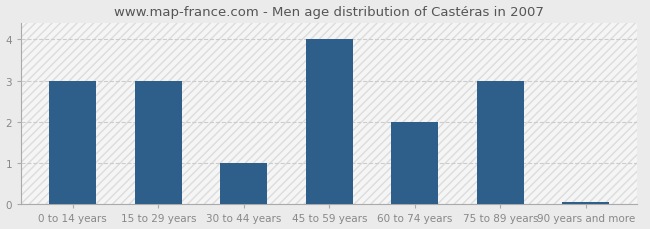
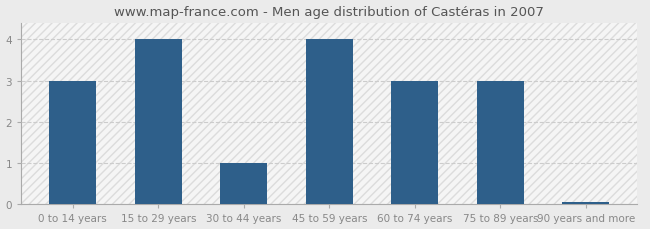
15 to 29 years: 3.00 -> 4.00
60 to 74 years: 2.00 -> 3.00
